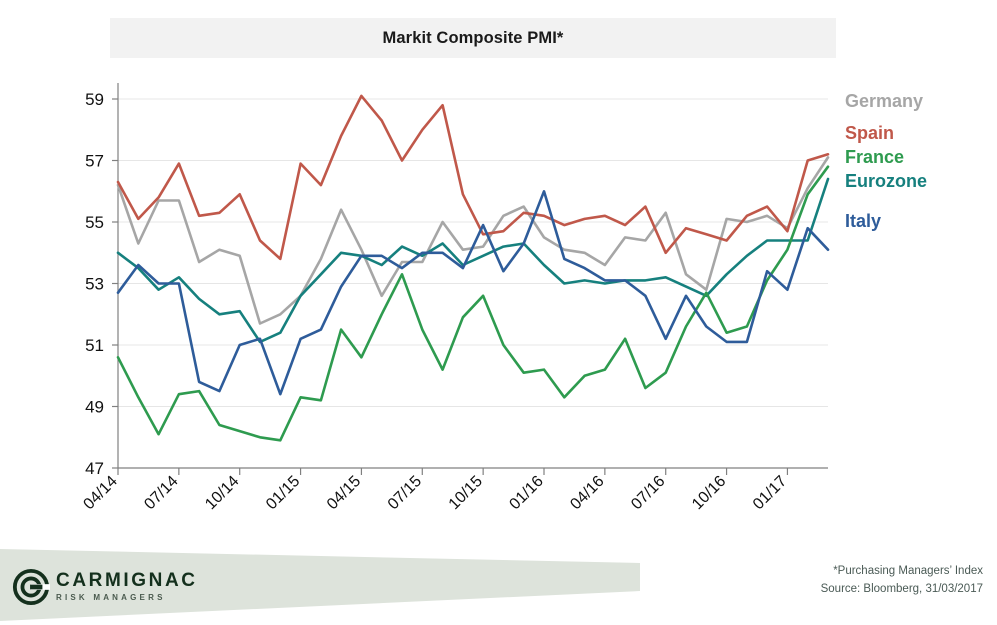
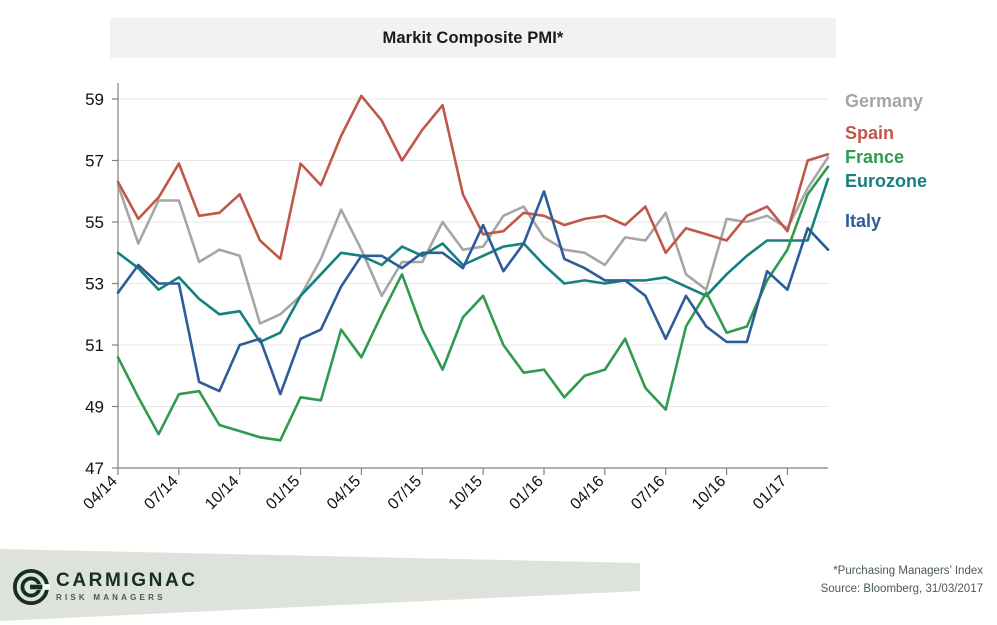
France/07/16: 50.1 -> 48.9
